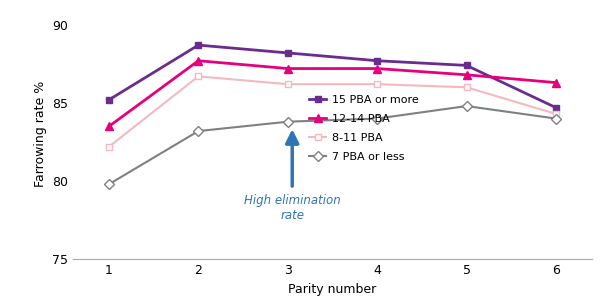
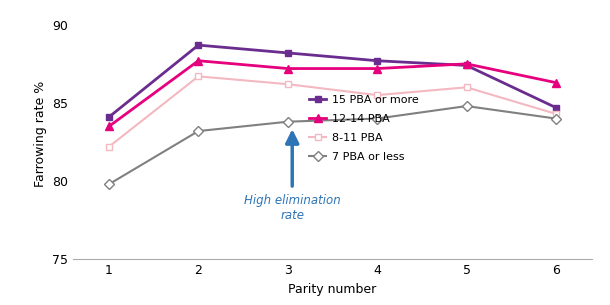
15 PBA or more/1: 85.2 -> 84.1
8-11 PBA/4: 86.2 -> 85.5
12-14 PBA/5: 86.8 -> 87.5
